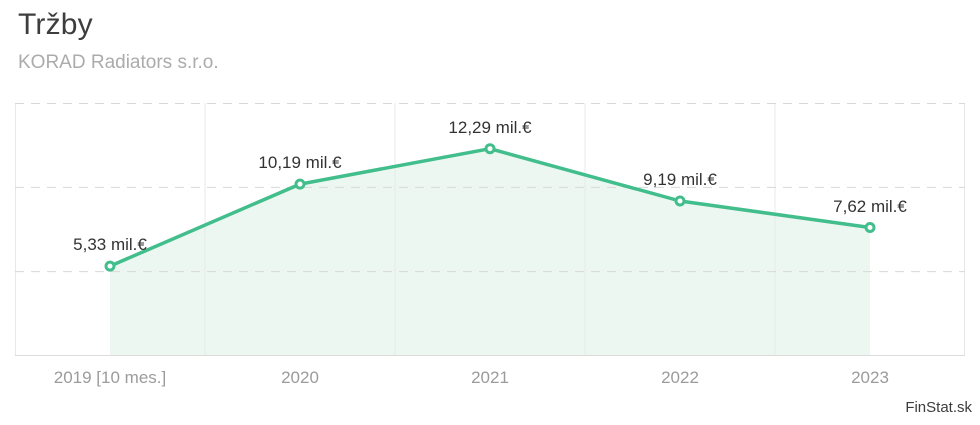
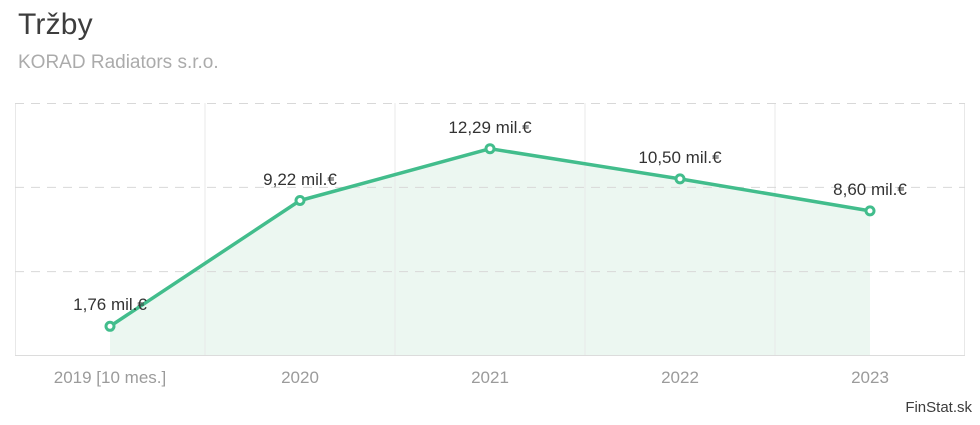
2019 [10 mes.]: 5,33 -> 1,76
2020: 10,19 -> 9,22
2022: 9,19 -> 10,50
2023: 7,62 -> 8,60
